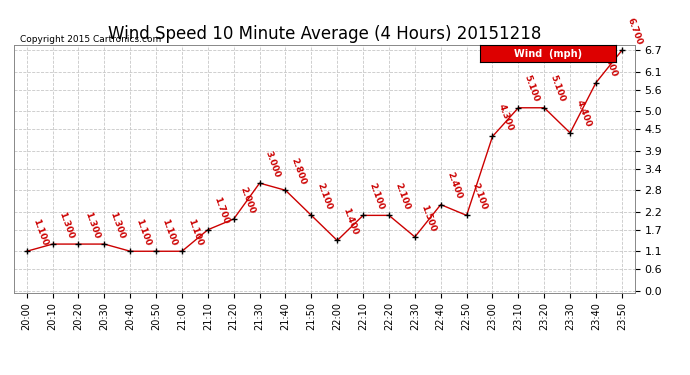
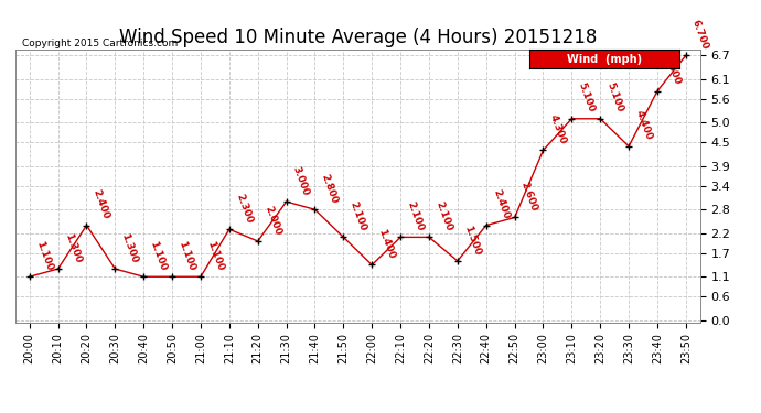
20:20: 1.300 -> 2.400
21:10: 1.700 -> 2.300
22:50: 2.100 -> 2.600
